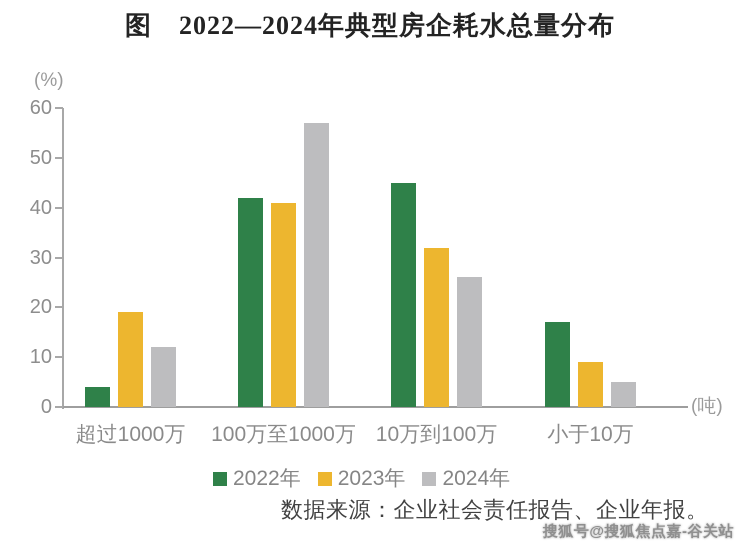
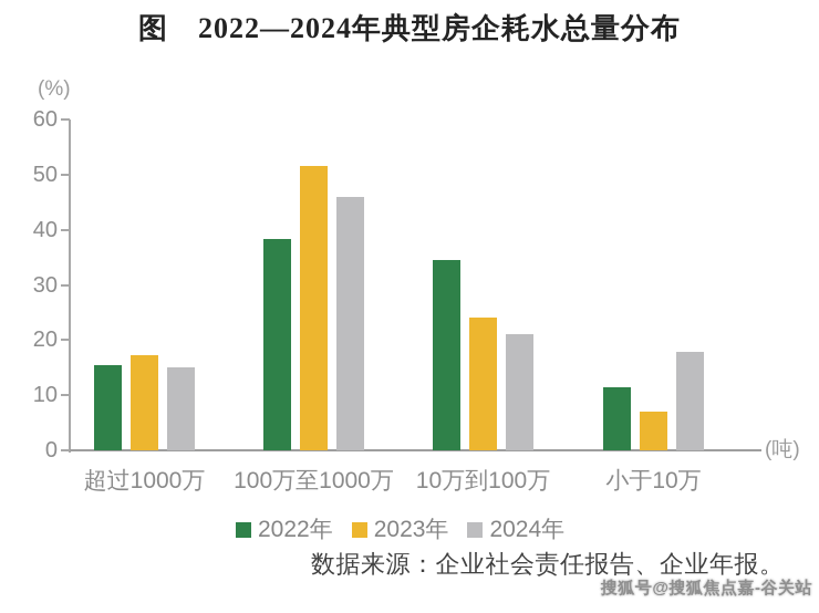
2022年/超过1000万: 4 -> 16
2023年/超过1000万: 19 -> 17
2024年/超过1000万: 12 -> 15
2022年/100万至1000万: 42 -> 38
2023年/100万至1000万: 41 -> 52
2024年/100万至1000万: 57 -> 46
2022年/10万到100万: 45 -> 34
2023年/10万到100万: 32 -> 24
2024年/10万到100万: 26 -> 21
2022年/小于10万: 17 -> 12
2023年/小于10万: 9 -> 7
2024年/小于10万: 5 -> 18
